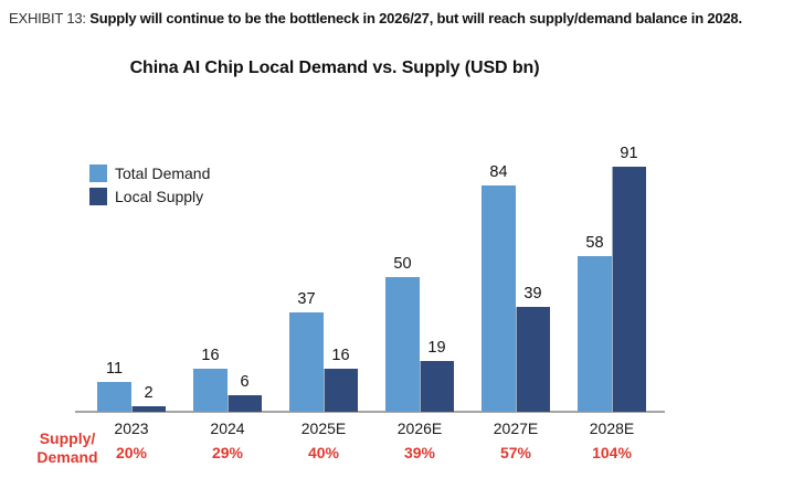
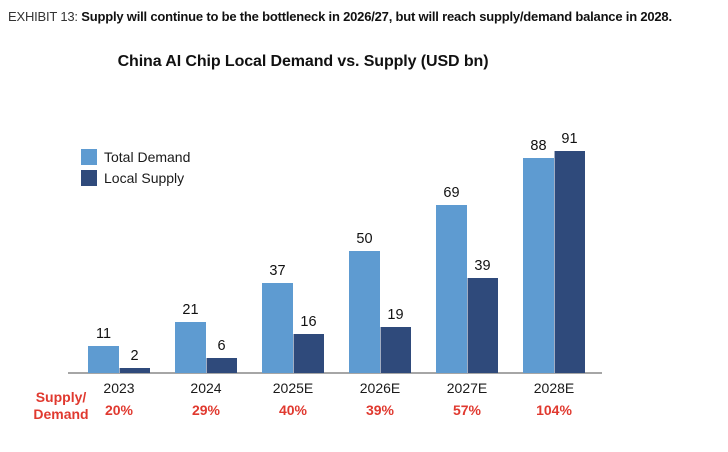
Total Demand/2024: 16 -> 21
Total Demand/2027E: 84 -> 69
Total Demand/2028E: 58 -> 88
